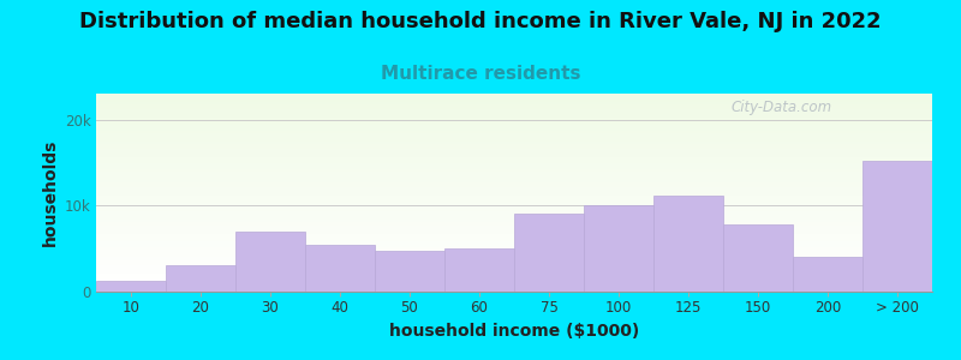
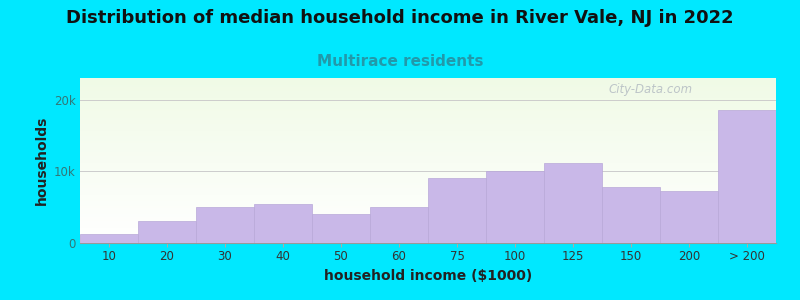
30: 7.0k -> 5.0k
50: 4.8k -> 4.0k
200: 4.0k -> 7.3k
> 200: 15.2k -> 18.5k
